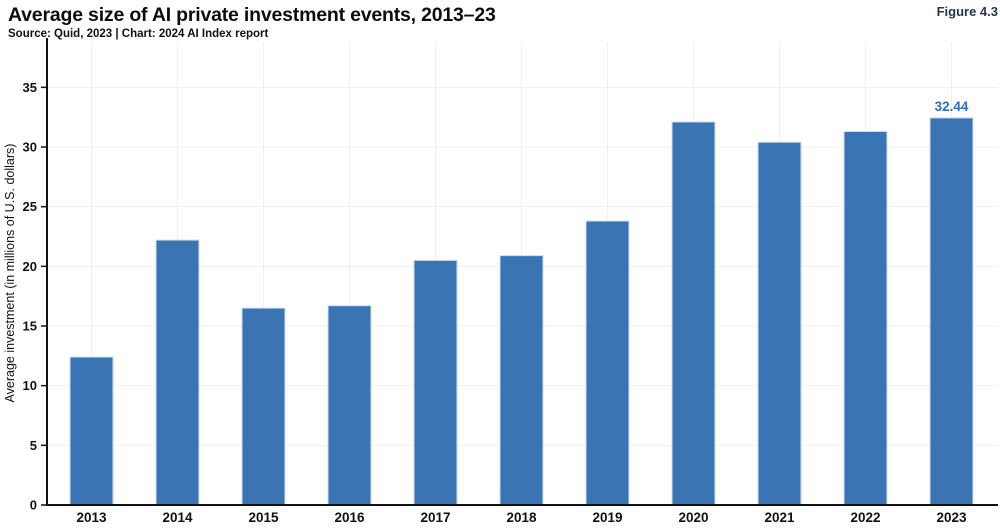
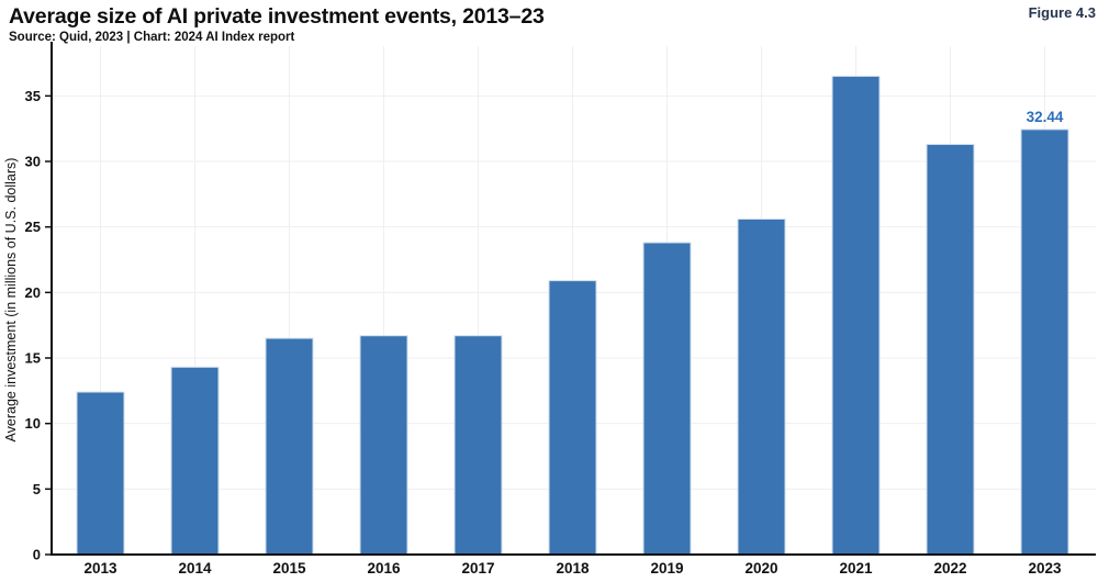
2014: 22.2 -> 14.3
2017: 20.5 -> 16.7
2020: 32.1 -> 25.6
2021: 30.4 -> 36.5
